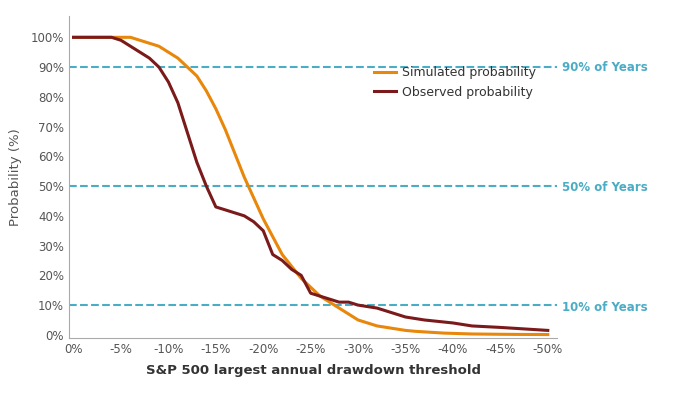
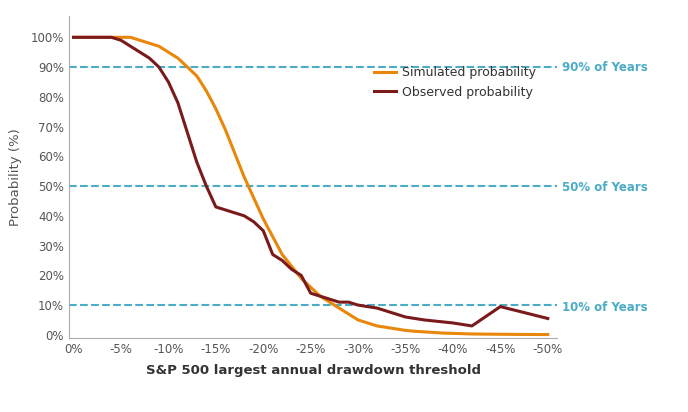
Observed probability/-45%: 2.5% -> 9.5%
Observed probability/-50%: 1.5% -> 5.5%
